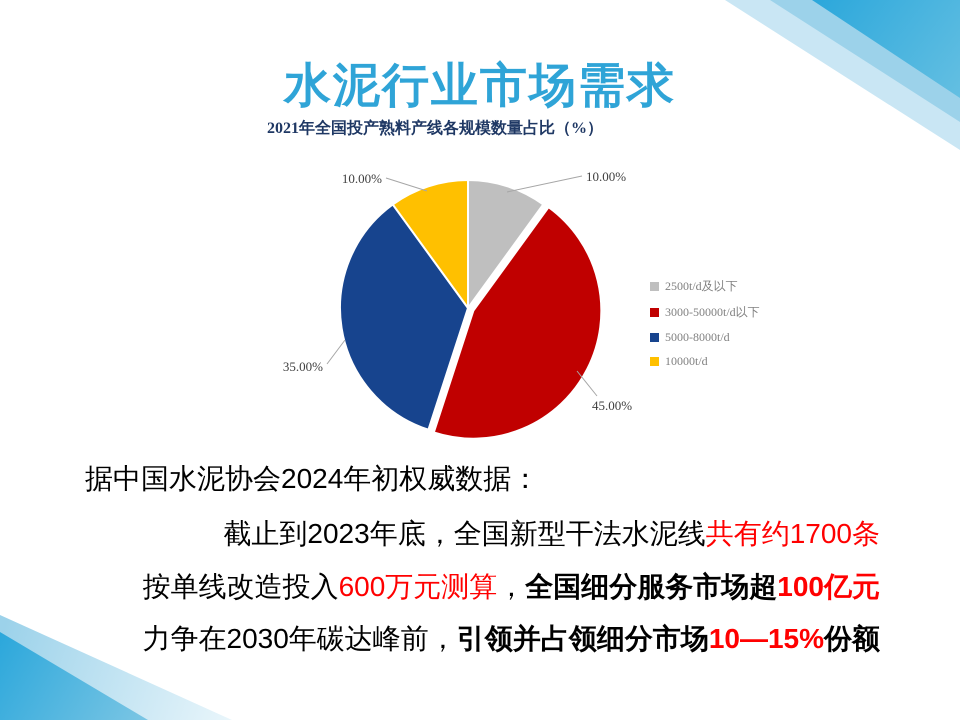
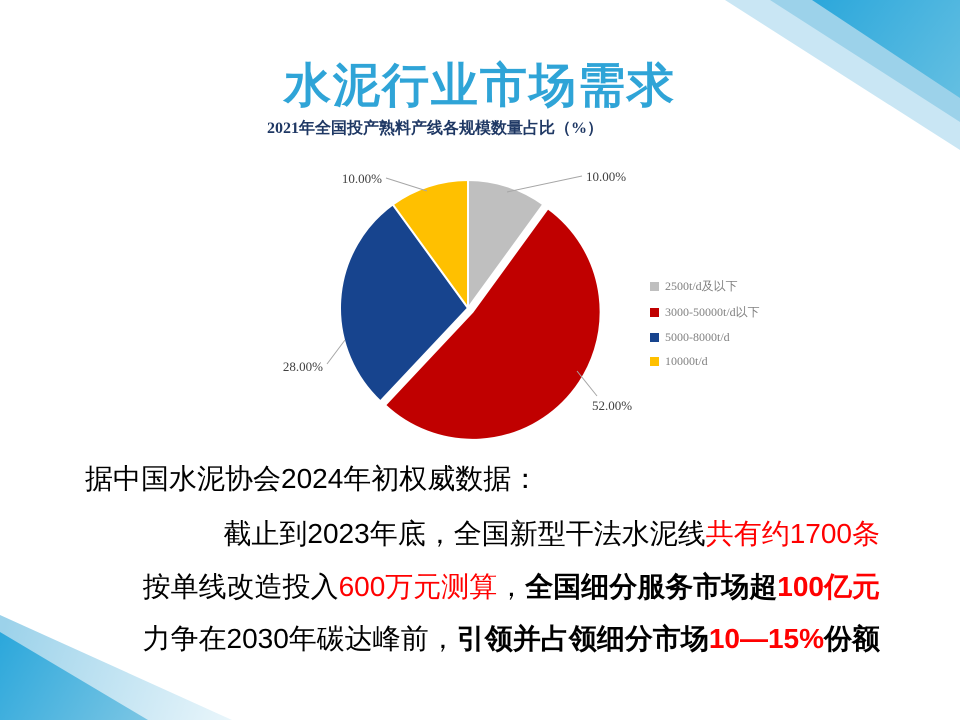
3000-50000t/d以下: 45.00% -> 52.00%
5000-8000t/d: 35.00% -> 28.00%
